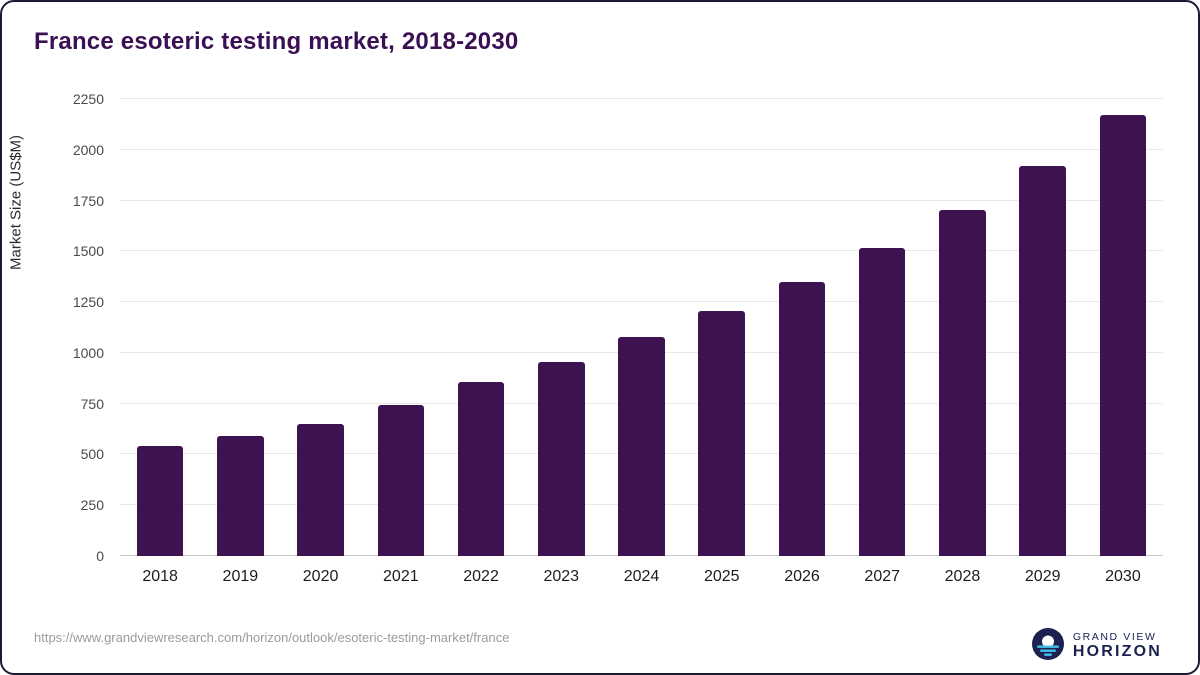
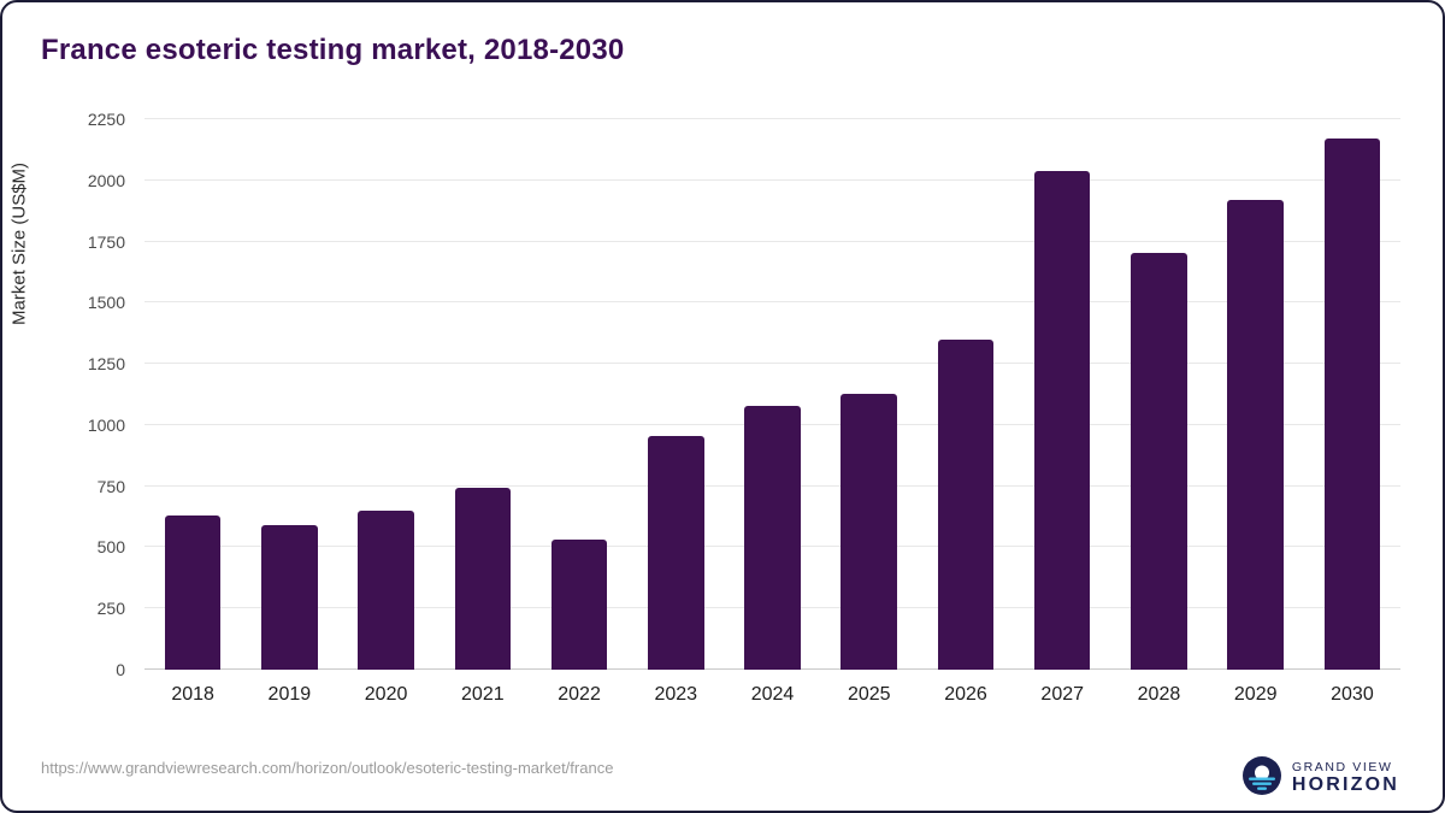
2018: 540 -> 630
2022: 860 -> 530
2025: 1200 -> 1130
2027: 1520 -> 2040
